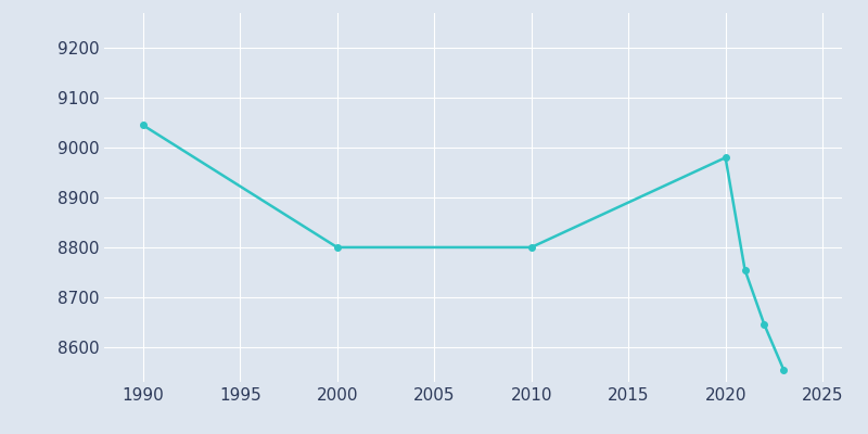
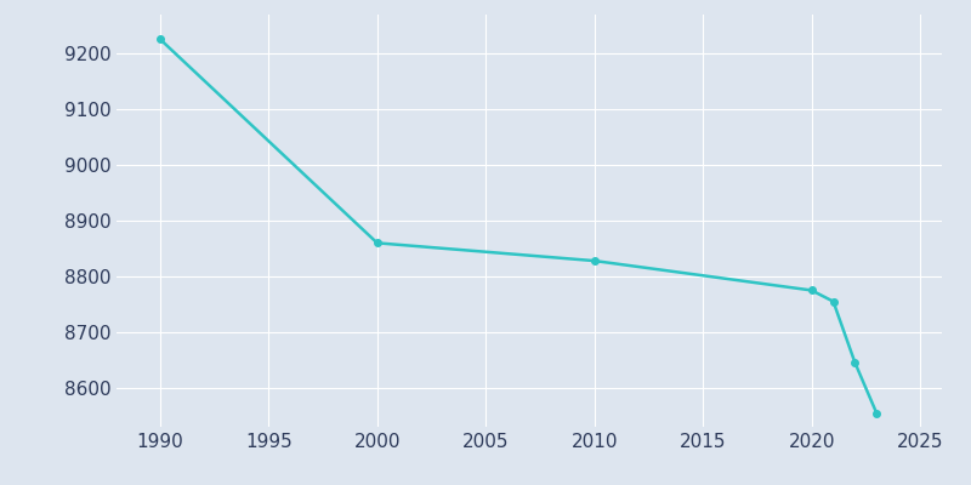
1990: 9045 -> 9226
2000: 8800 -> 8860
2010: 8800 -> 8828
2020: 8980 -> 8775
